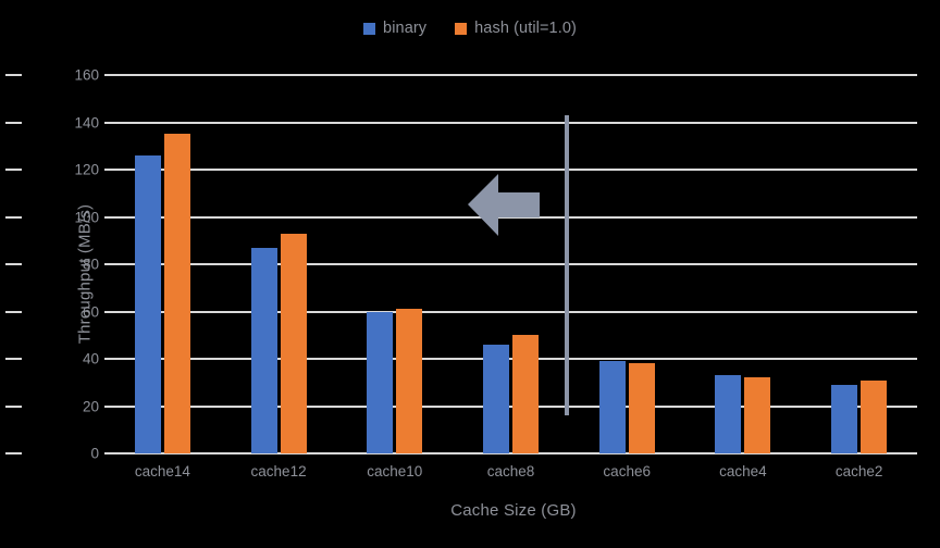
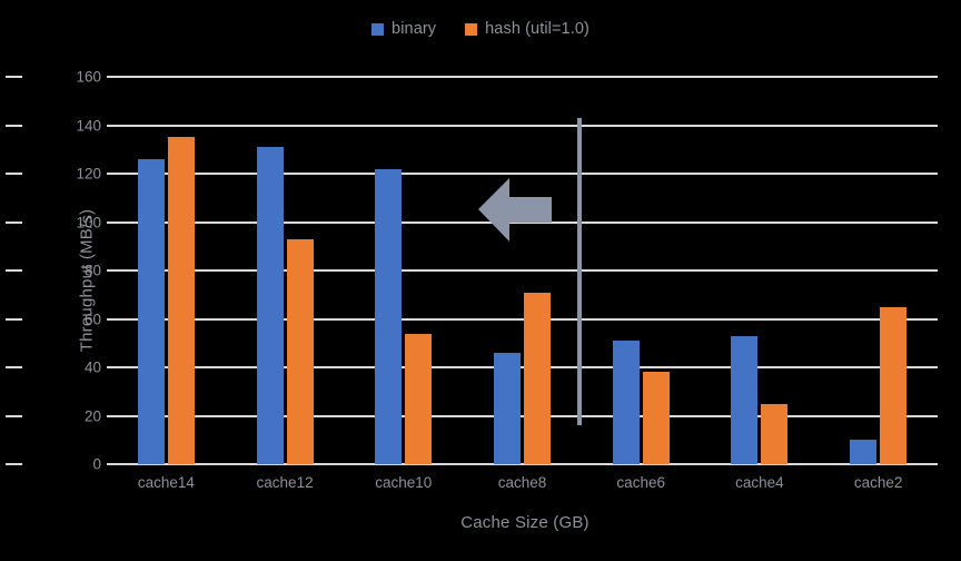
binary/cache12: 87 -> 131
binary/cache10: 60 -> 122
hash (util=1.0)/cache10: 61 -> 54
hash (util=1.0)/cache8: 50 -> 71
binary/cache6: 39 -> 51
binary/cache4: 33 -> 53
hash (util=1.0)/cache4: 32 -> 25
binary/cache2: 29 -> 10
hash (util=1.0)/cache2: 31 -> 65
